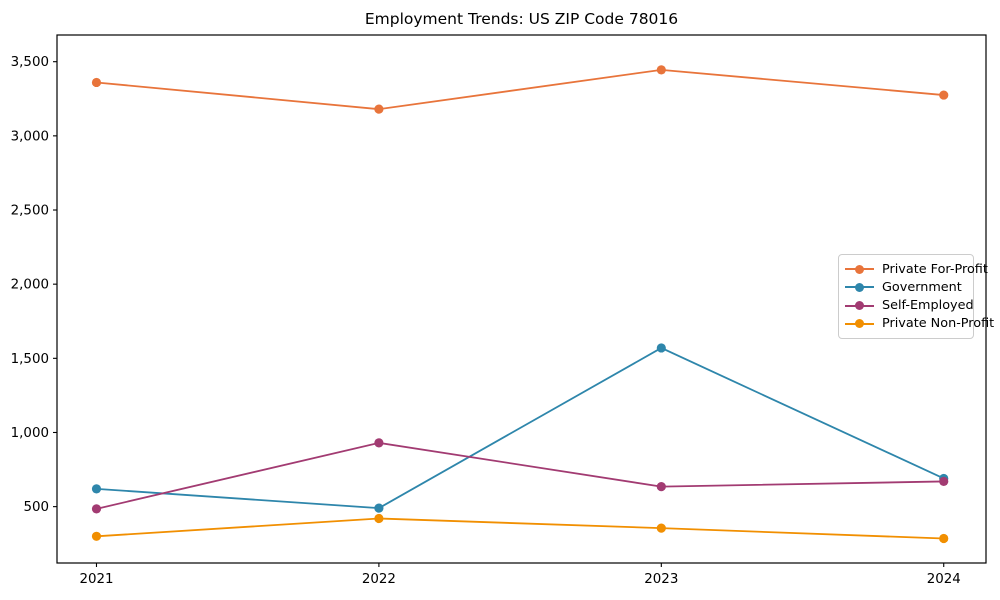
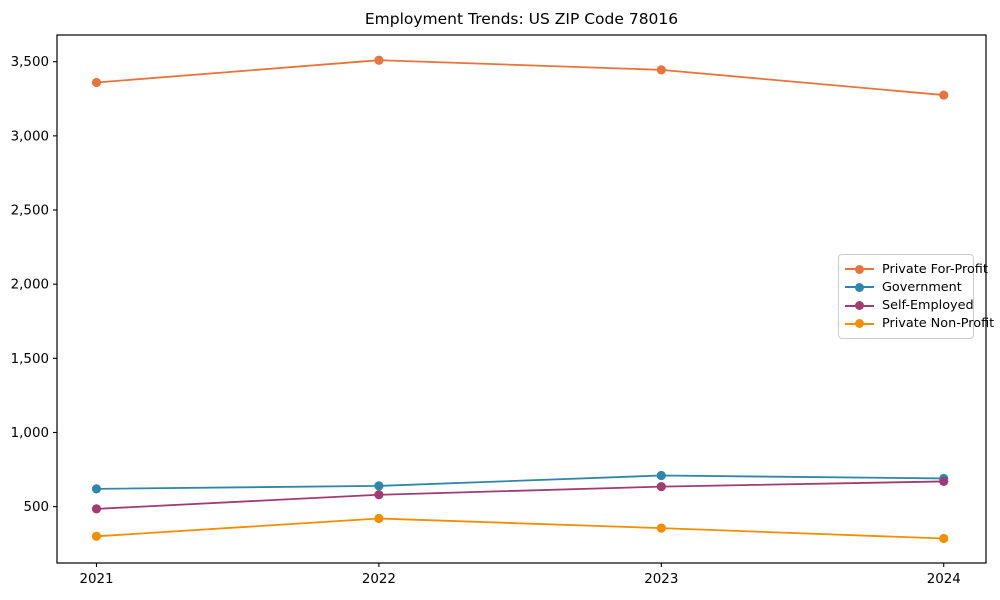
Private For-Profit/2022: 3180 -> 3510
Government/2022: 490 -> 640
Self-Employed/2022: 930 -> 580
Government/2023: 1570 -> 710
